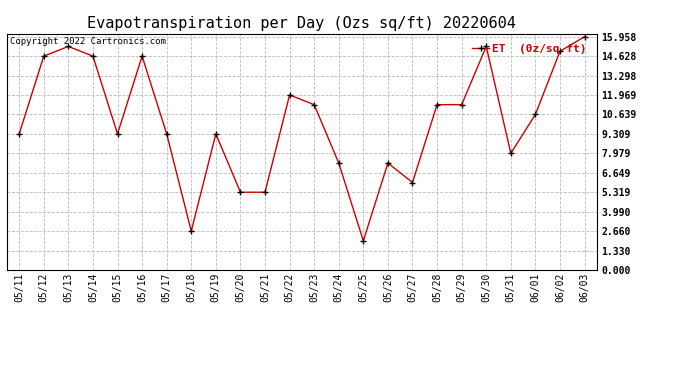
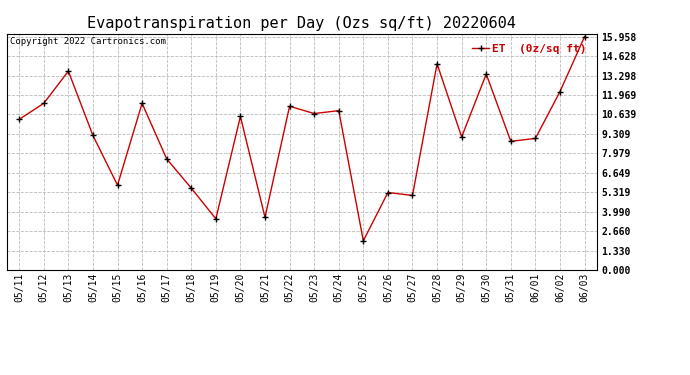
05/11: 9.3 -> 10.3
05/12: 14.6 -> 11.4
05/13: 15.3 -> 13.6
05/14: 14.6 -> 9.2
05/15: 9.3 -> 5.8
05/16: 14.6 -> 11.4
05/17: 9.3 -> 7.6
05/18: 2.7 -> 5.6
05/19: 9.3 -> 3.5
05/20: 5.3 -> 10.5
05/21: 5.3 -> 3.6
05/22: 12.0 -> 11.2
05/23: 11.3 -> 10.7
05/24: 7.3 -> 10.9
05/26: 7.3 -> 5.3
05/27: 6.0 -> 5.1
05/28: 11.3 -> 14.1
05/29: 11.3 -> 9.1
05/30: 15.3 -> 13.4
05/31: 8.0 -> 8.8
06/01: 10.6 -> 9.0
06/02: 15.0 -> 12.2
